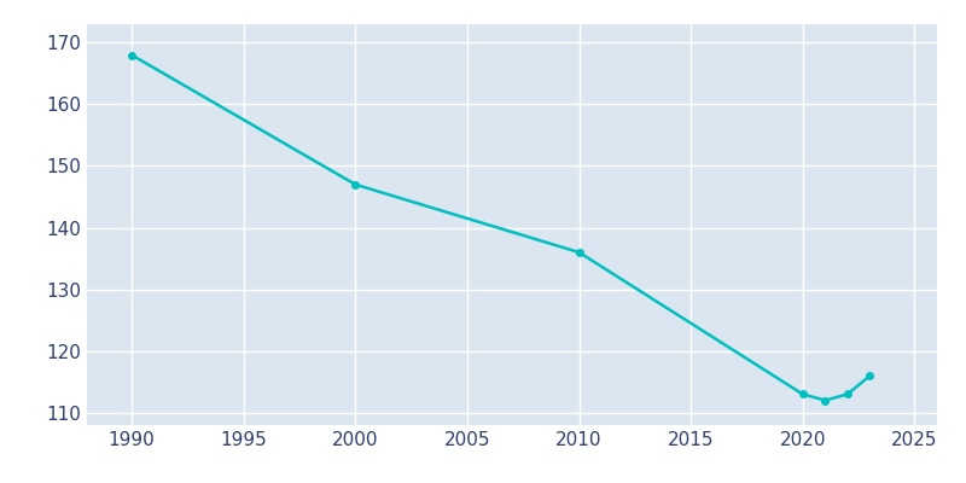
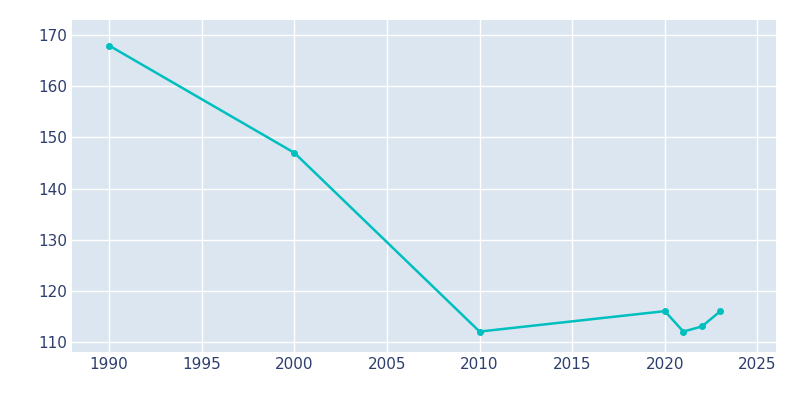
2010: 136 -> 112
2020: 113 -> 116
